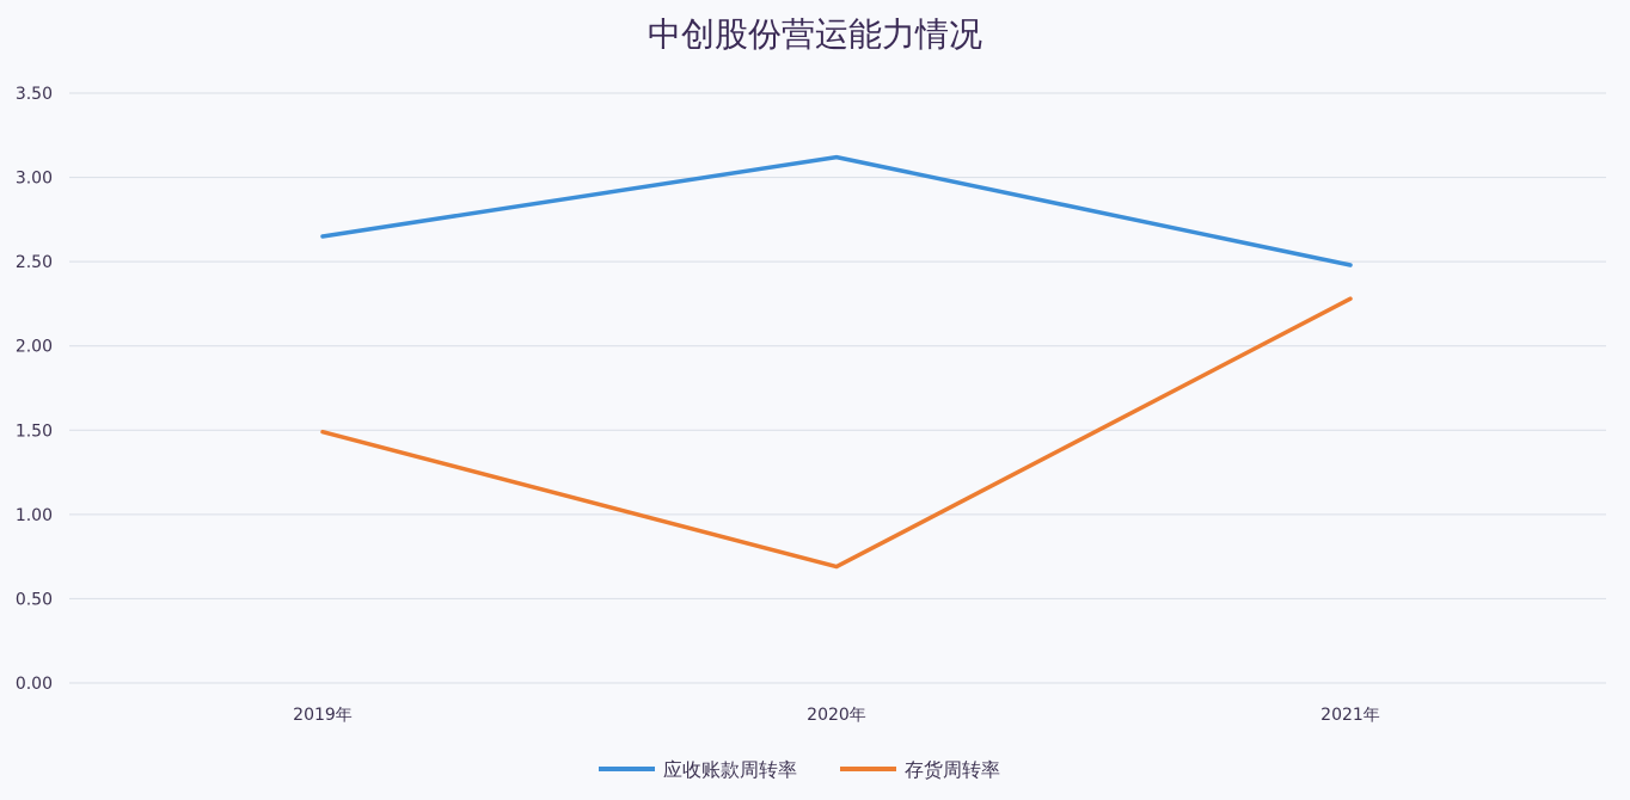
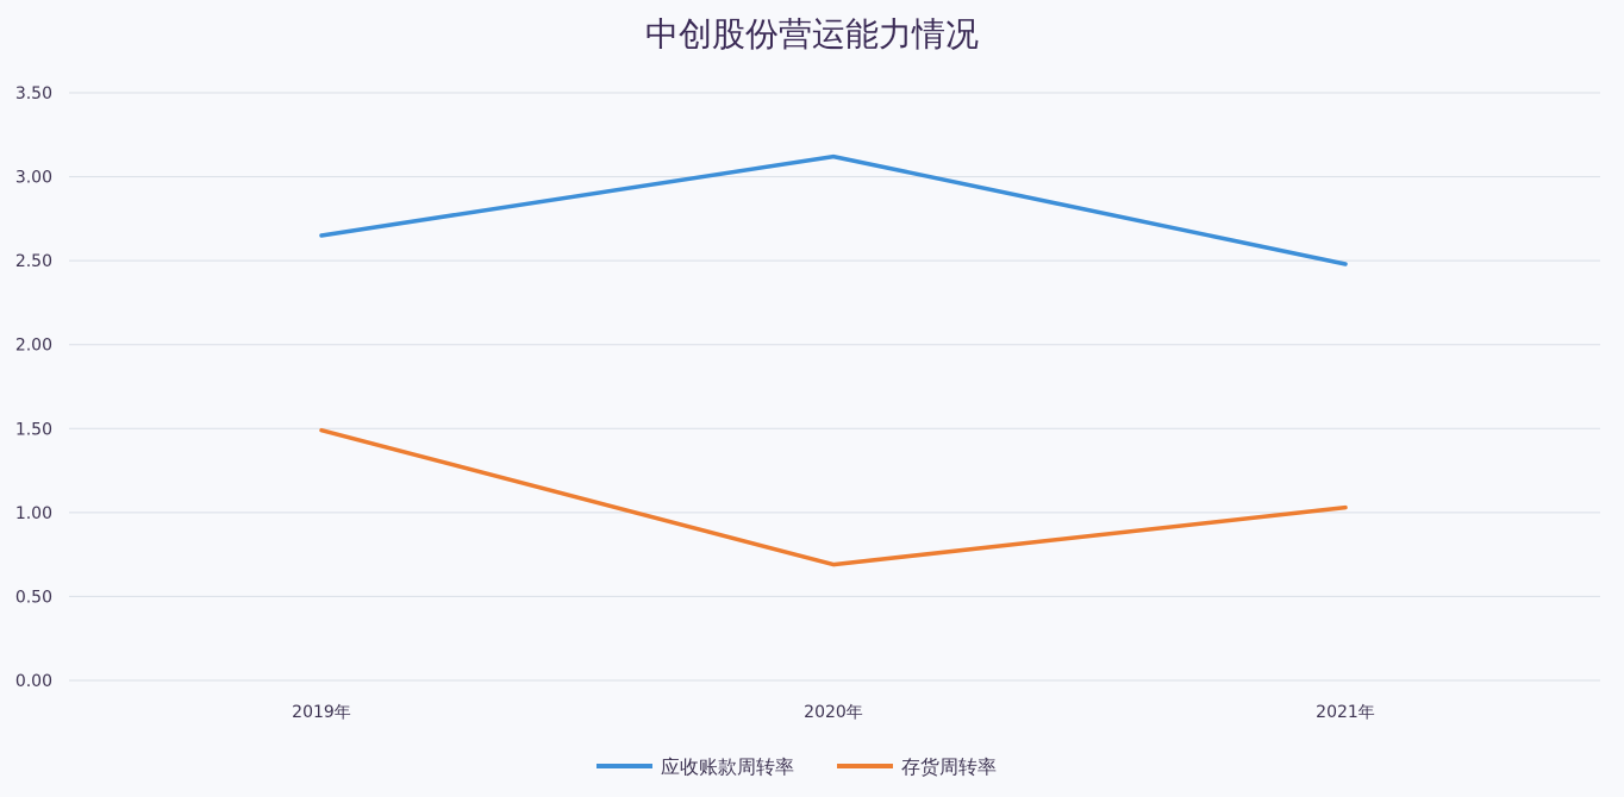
存货周转率/2021年: 2.28 -> 1.03
